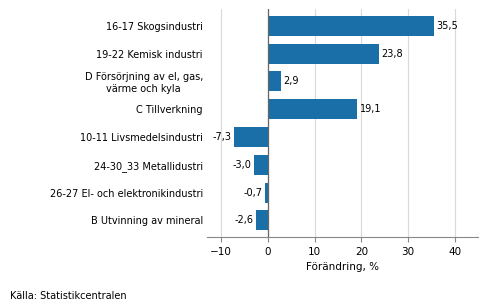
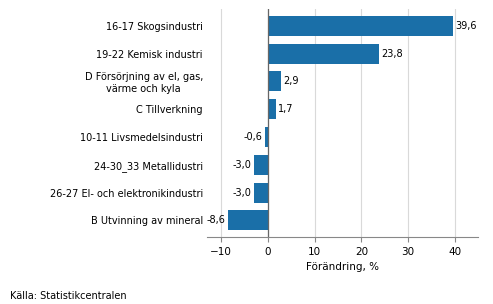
16-17 Skogsindustri: 35,5 -> 39,6
C Tillverkning: 19,1 -> 1,7
10-11 Livsmedelsindustri: -7,3 -> -0,6
26-27 El- och elektronikindustri: -0,7 -> -3,0
B Utvinning av mineral: -2,6 -> -8,6
